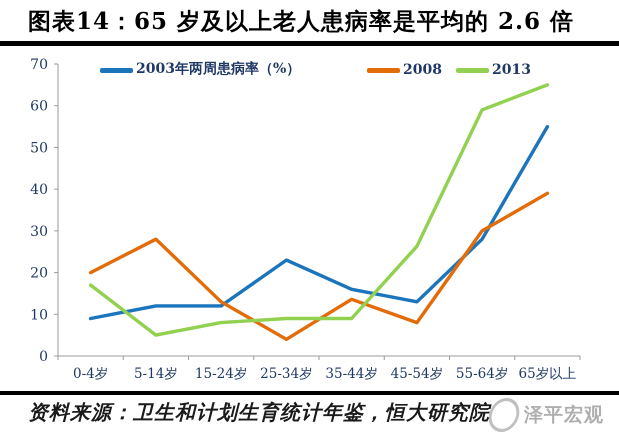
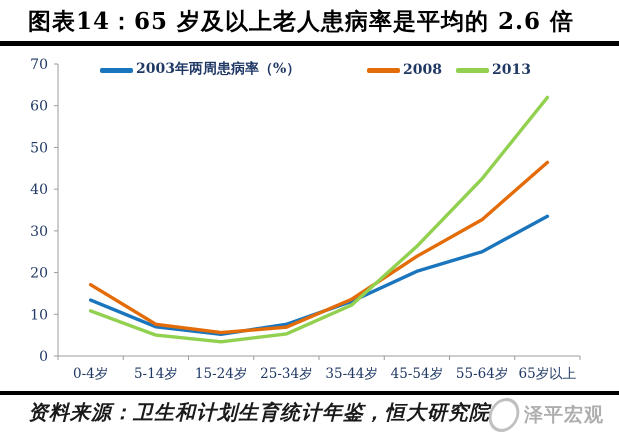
2003年两周患病率（%）/0-4岁: 9 -> 13
2008/0-4岁: 20 -> 17
2013/0-4岁: 17 -> 11
2003年两周患病率（%）/5-14岁: 12 -> 7
2008/5-14岁: 28 -> 8
2003年两周患病率（%）/15-24岁: 12 -> 5
2008/15-24岁: 13 -> 6
2013/15-24岁: 8 -> 3
2003年两周患病率（%）/25-34岁: 23 -> 8
2008/25-34岁: 4 -> 7
2013/25-34岁: 9 -> 5
2003年两周患病率（%）/35-44岁: 16 -> 13
2013/35-44岁: 9 -> 12
2003年两周患病率（%）/45-54岁: 13 -> 20
2008/45-54岁: 8 -> 24
2003年两周患病率（%）/55-64岁: 28 -> 25
2008/55-64岁: 30 -> 33
2013/55-64岁: 59 -> 42
2003年两周患病率（%）/65岁以上: 55 -> 34
2008/65岁以上: 39 -> 46
2013/65岁以上: 65 -> 62
